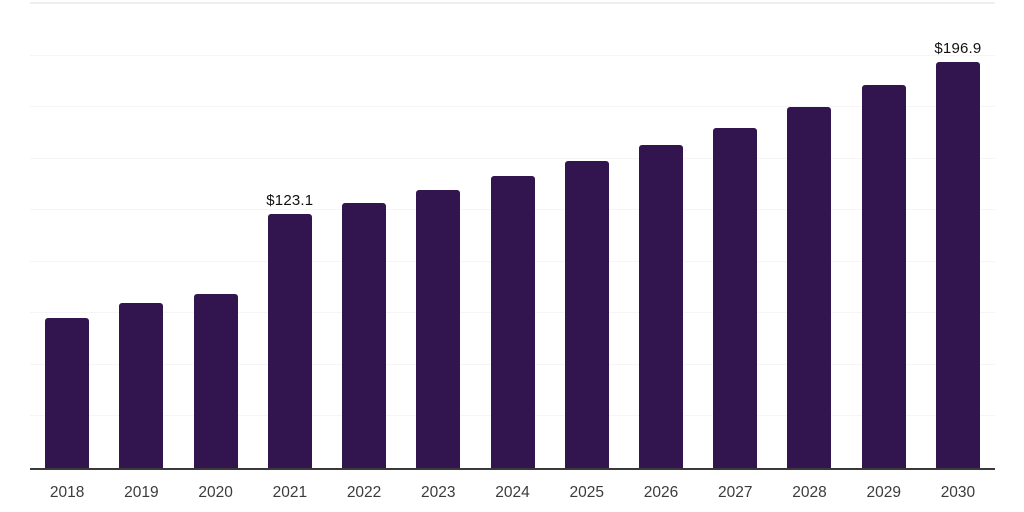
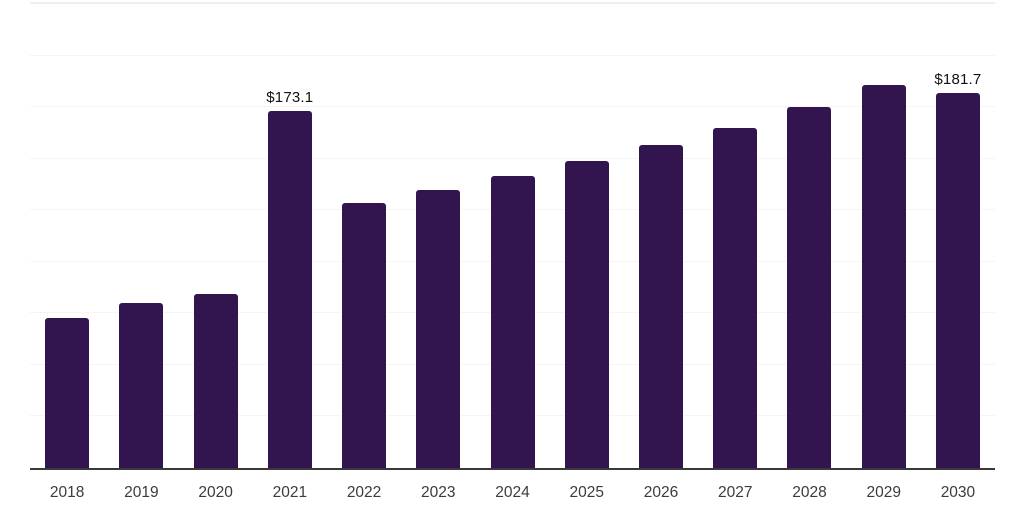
2021: $123.1 -> $173.1
2030: $196.9 -> $181.7
